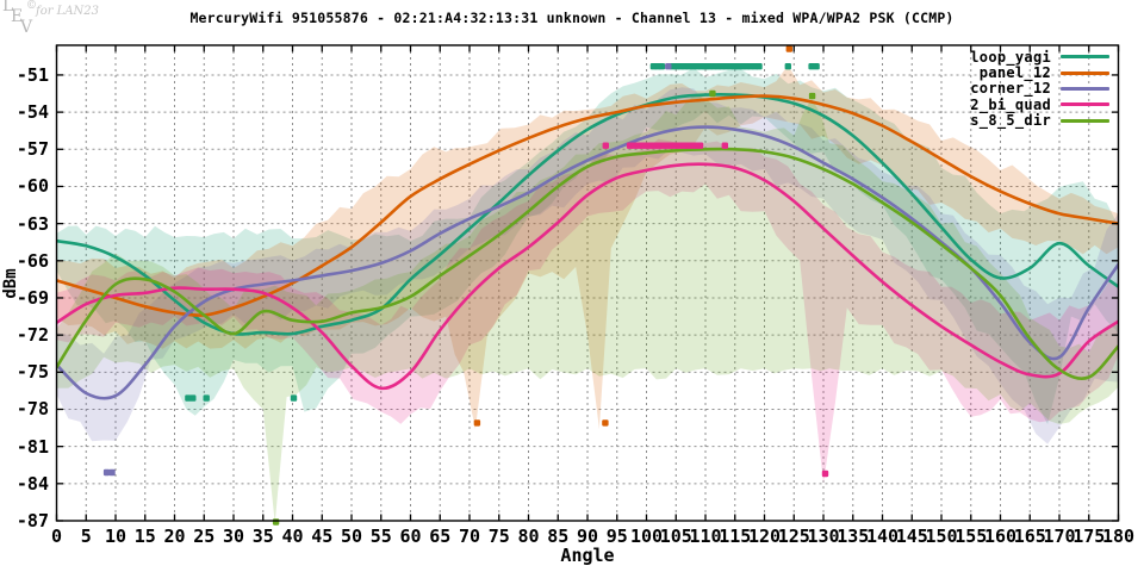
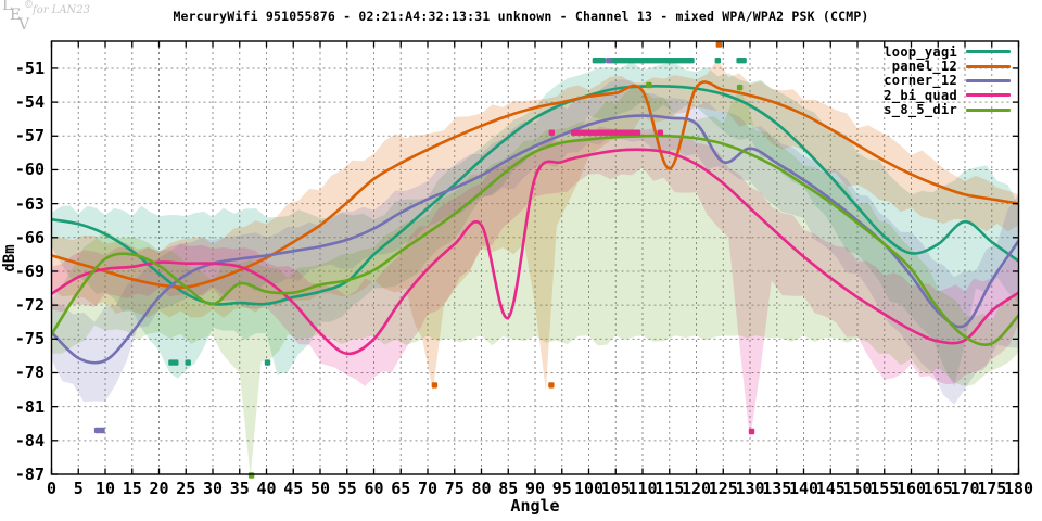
2_bi_quad/85: -62.9 -> -73.1
panel_12/115: -52.8 -> -59.9
corner_12/125: -56.8 -> -59.3
